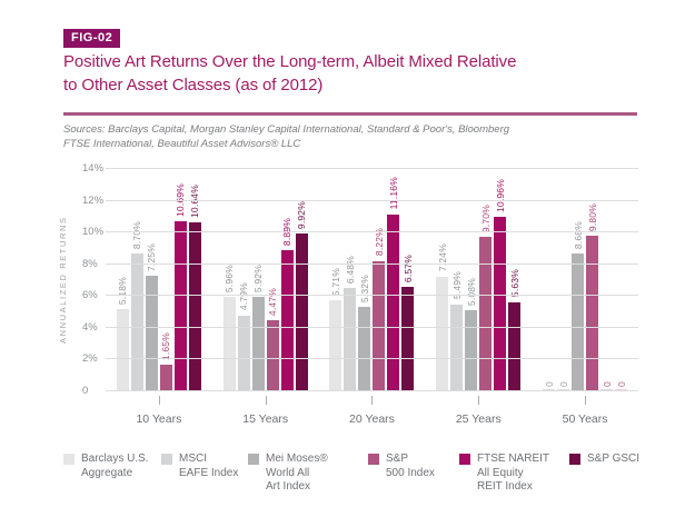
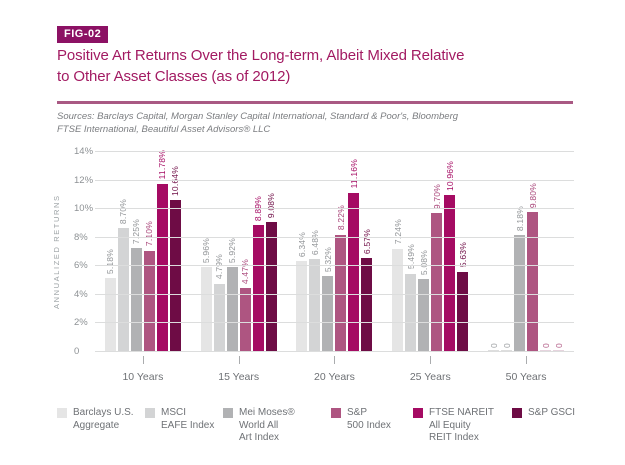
S&P 500 Index/10 Years: 1.65% -> 7.10%
FTSE NAREIT All Equity REIT Index/10 Years: 10.69% -> 11.78%
S&P GSCI/15 Years: 9.92% -> 9.08%
Barclays U.S. Aggregate/20 Years: 5.71% -> 6.34%
Mei Moses® World All Art Index/50 Years: 8.68% -> 8.18%
